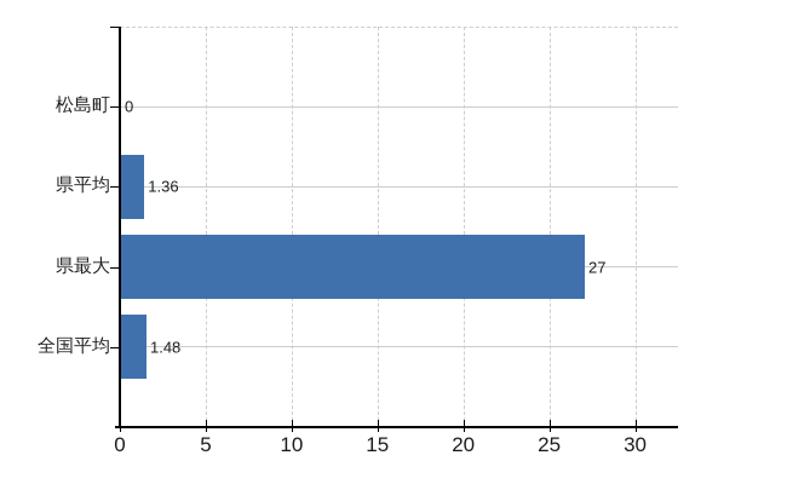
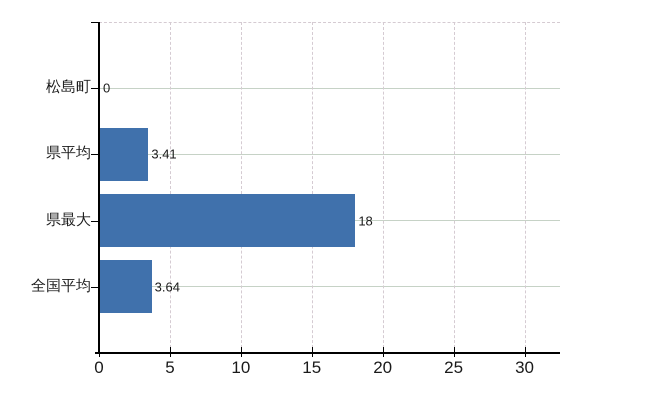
県平均: 1.36 -> 3.41
県最大: 27 -> 18
全国平均: 1.48 -> 3.64
